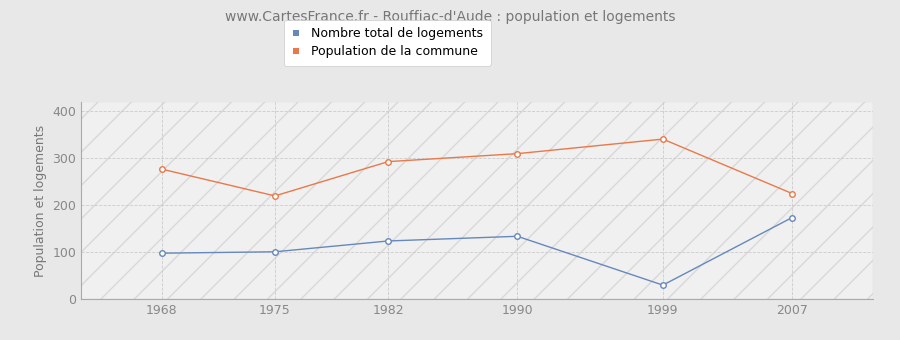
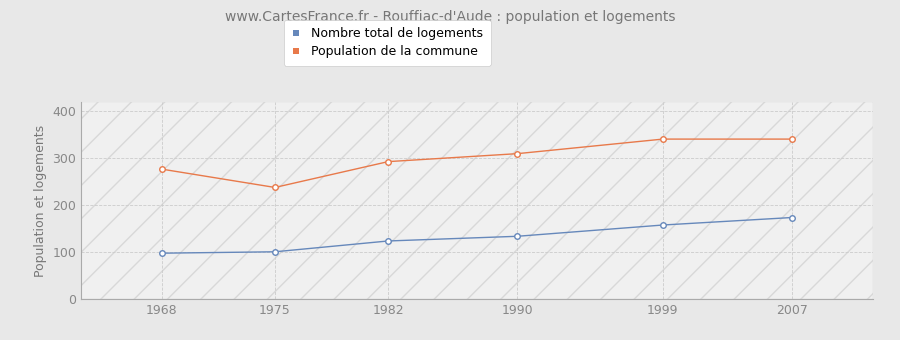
Population de la commune/1975: 220 -> 238
Nombre total de logements/1999: 30 -> 158
Population de la commune/2007: 225 -> 341
